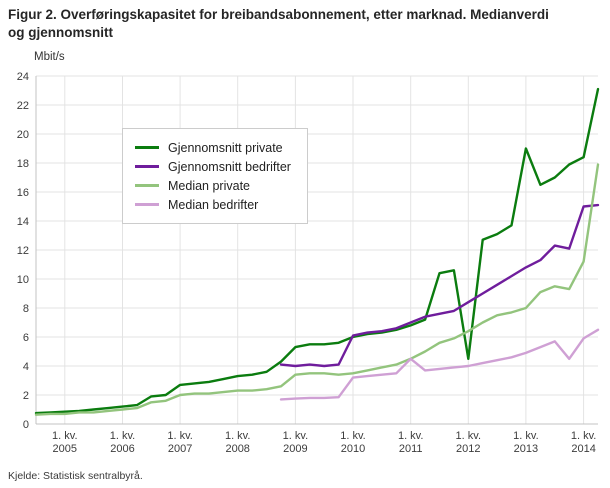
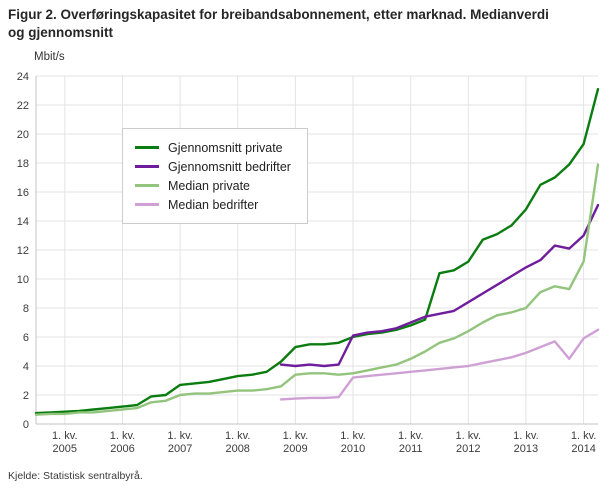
Median bedrifter/2011: 4.5 -> 3.6
Gjennomsnitt private/2012: 4.5 -> 11.2
Gjennomsnitt private/2013: 19.0 -> 14.8
Gjennomsnitt private/2014: 18.4 -> 19.3
Gjennomsnitt bedrifter/2014: 15.0 -> 13.0
